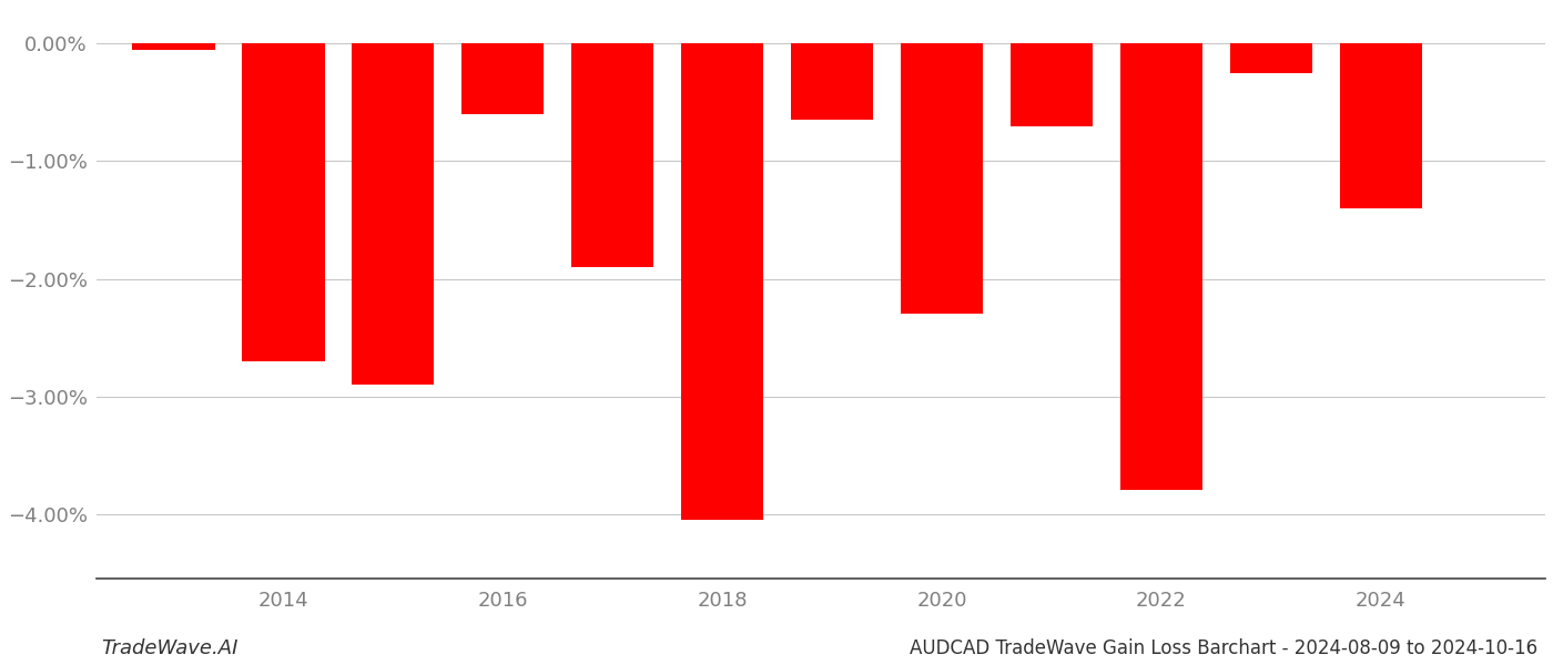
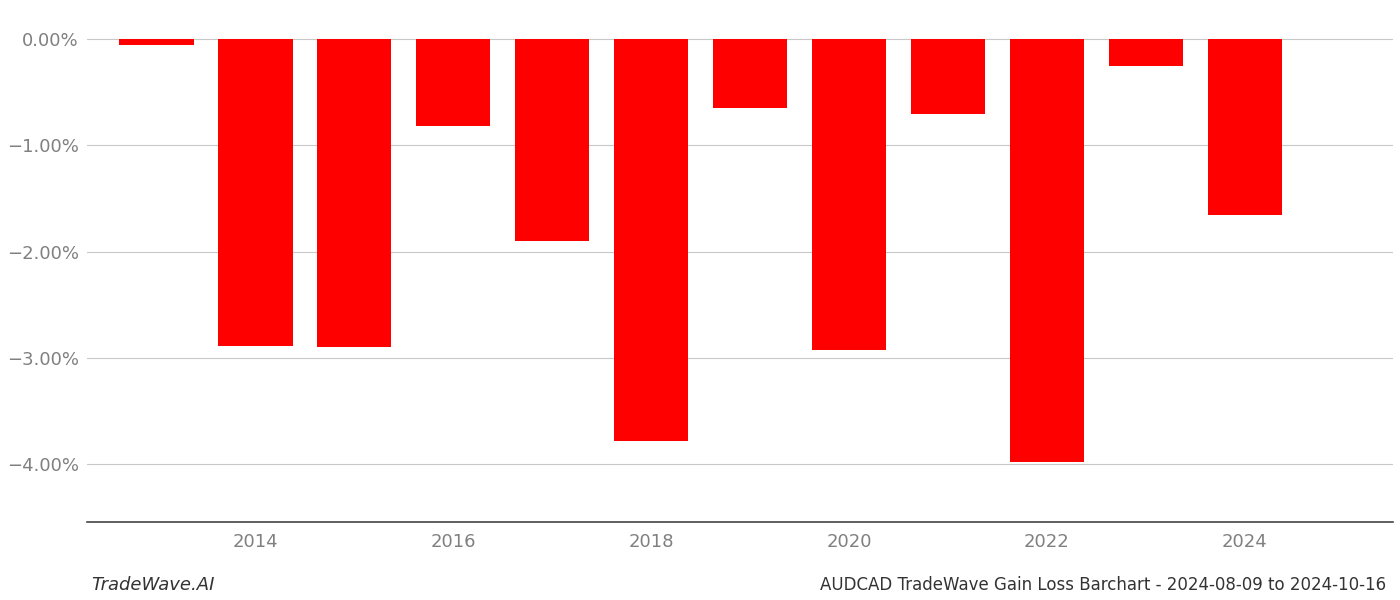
2014: -2.70% -> -2.89%
2016: -0.60% -> -0.82%
2018: -4.05% -> -3.79%
2020: -2.30% -> -2.93%
2022: -3.80% -> -3.98%
2024: -1.40% -> -1.66%
